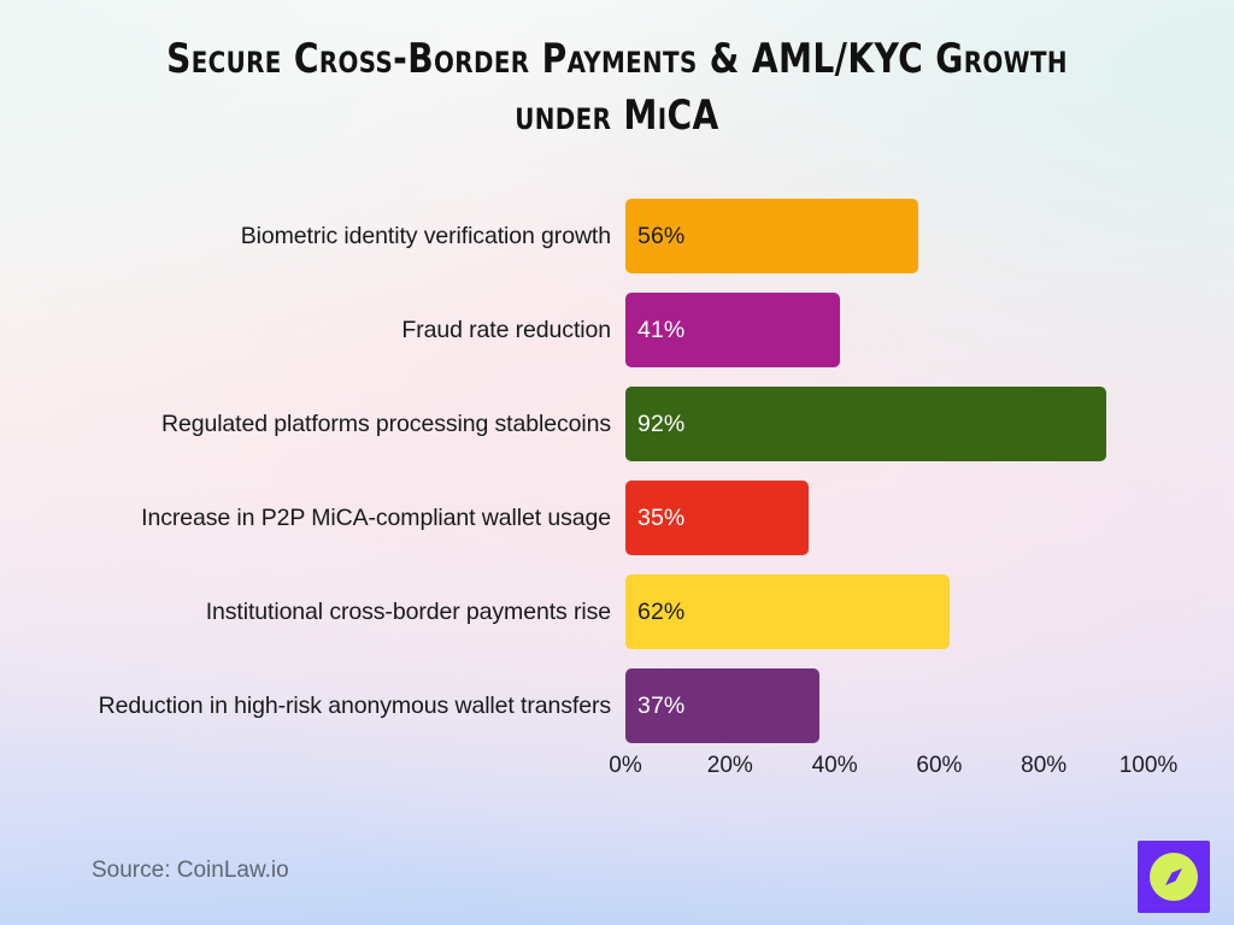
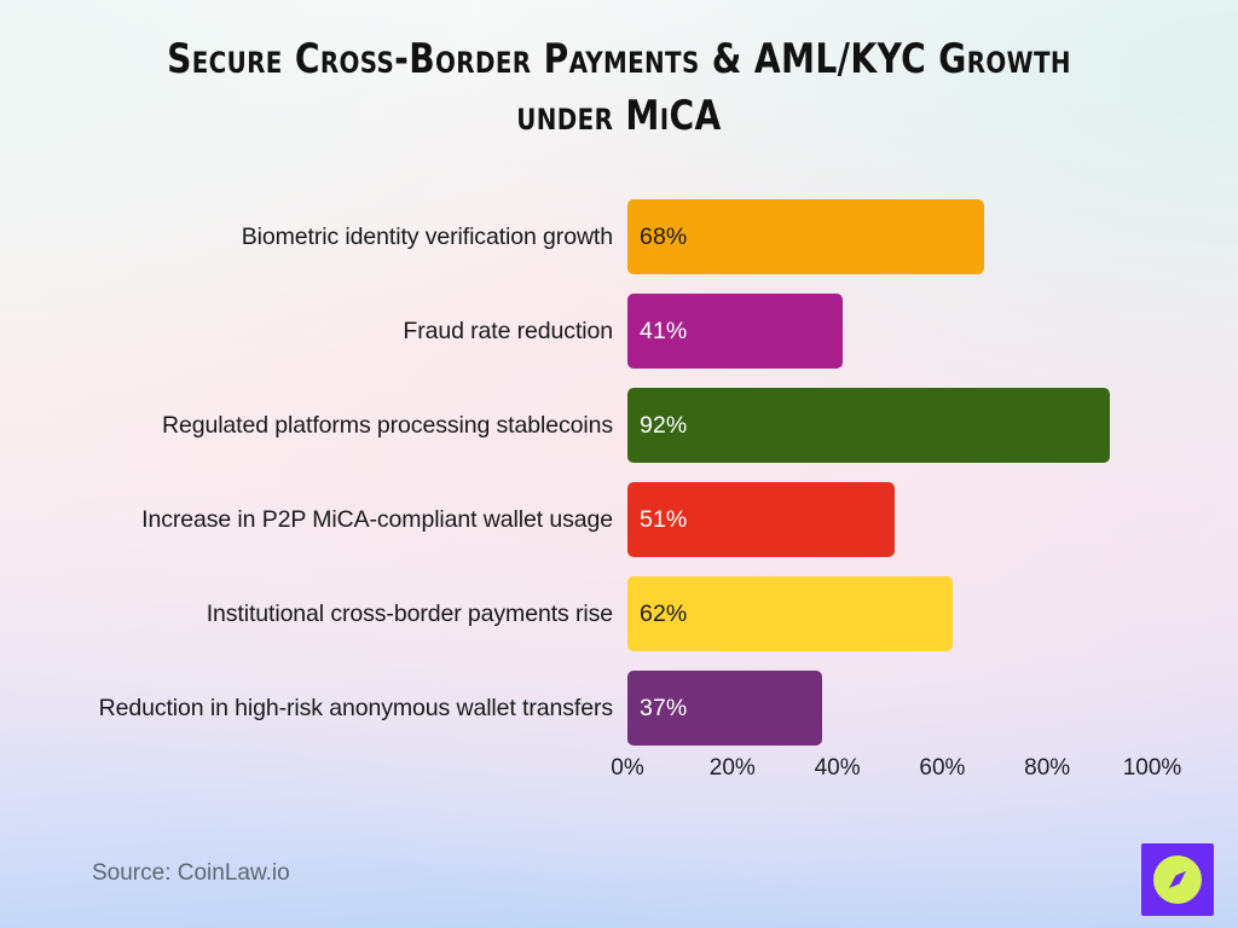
Biometric identity verification growth: 56% -> 68%
Increase in P2P MiCA-compliant wallet usage: 35% -> 51%
